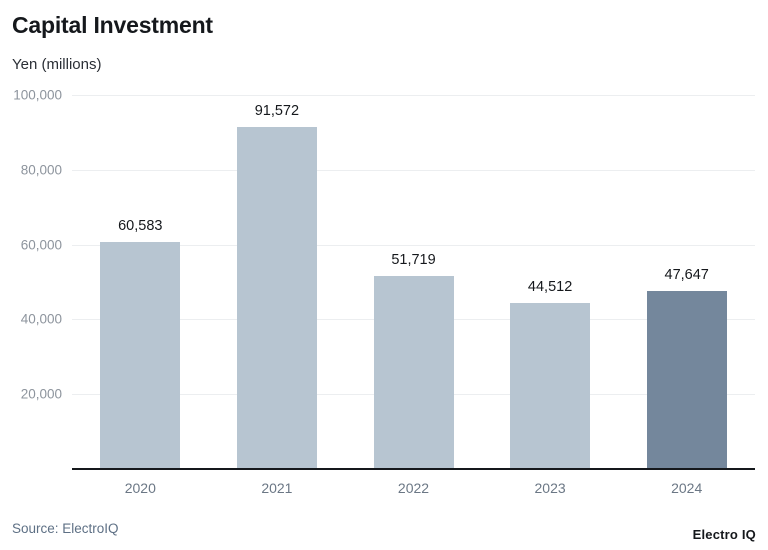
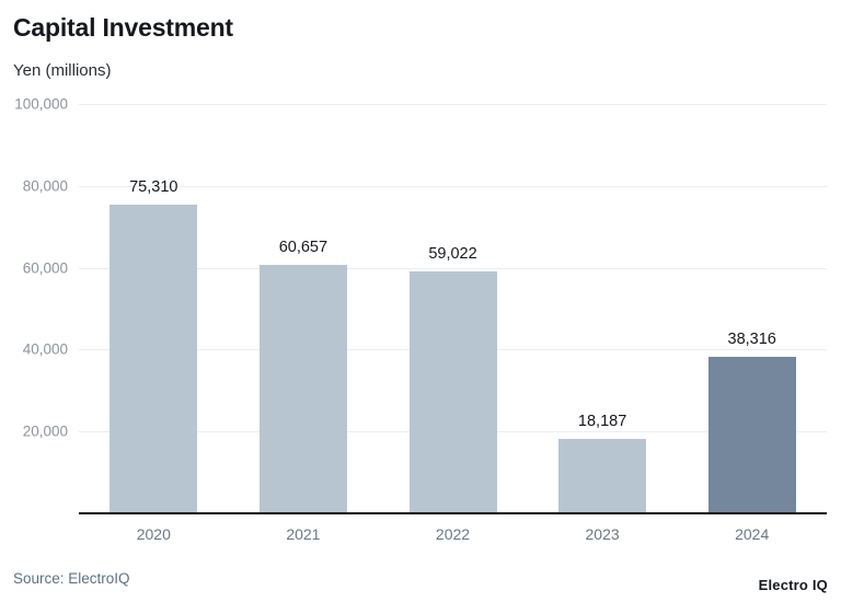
2020: 60,583 -> 75,310
2021: 91,572 -> 60,657
2022: 51,719 -> 59,022
2023: 44,512 -> 18,187
2024: 47,647 -> 38,316
